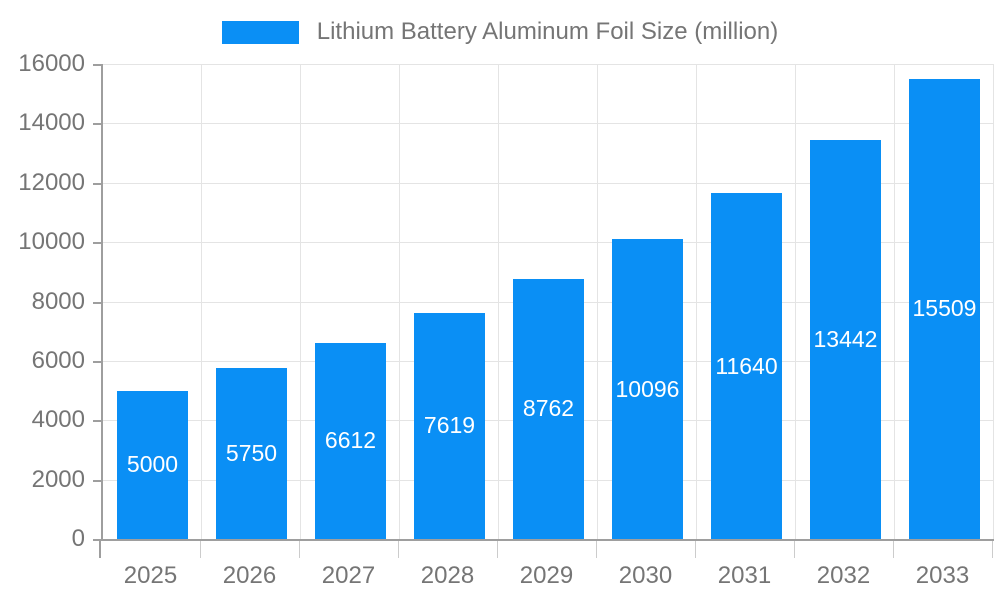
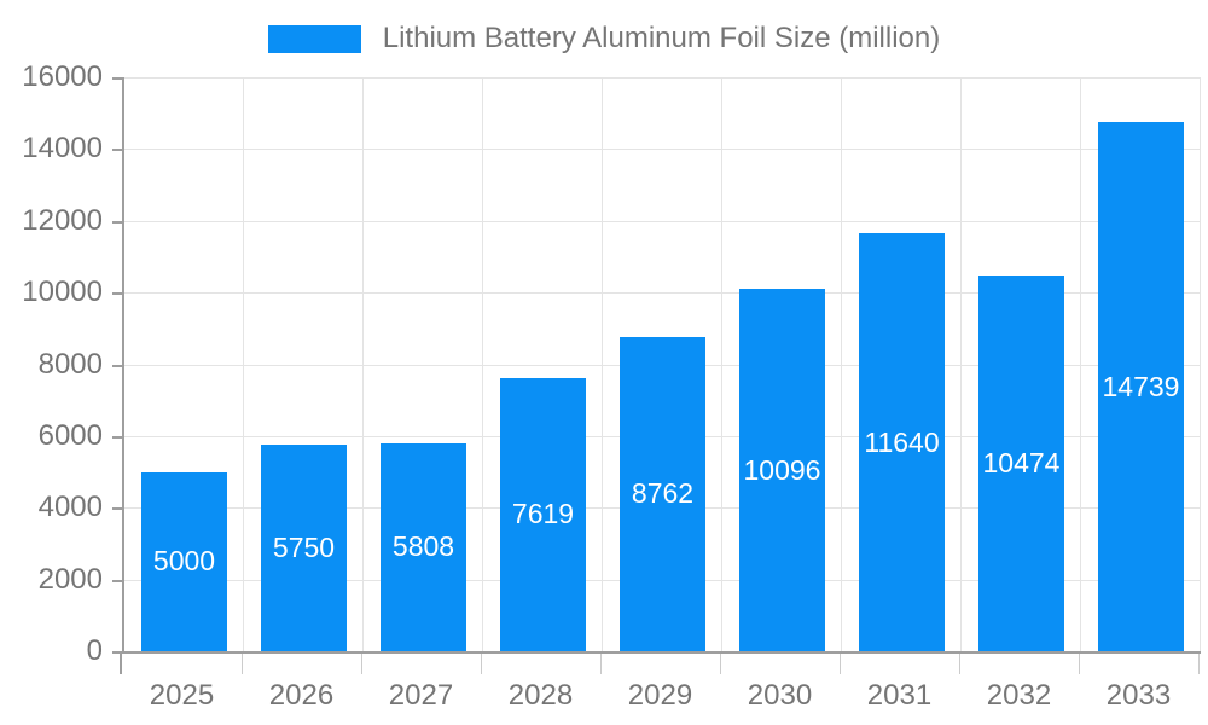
2027: 6612 -> 5808
2032: 13442 -> 10474
2033: 15509 -> 14739
